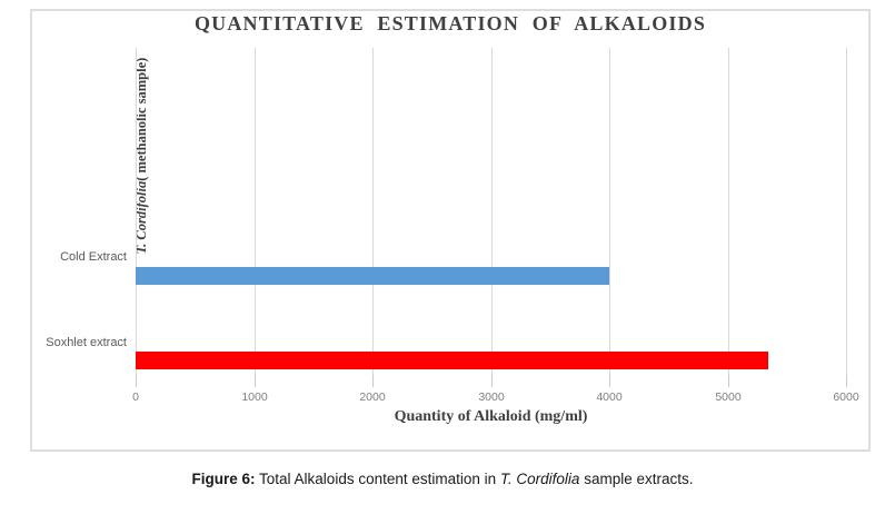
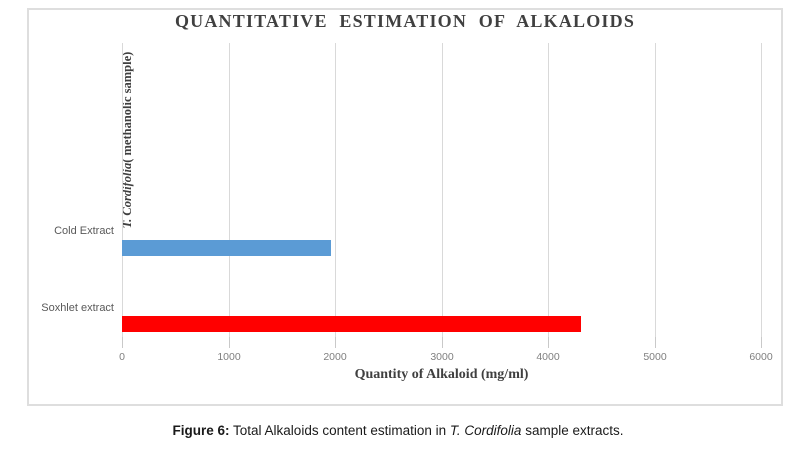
Cold Extract: 4000 -> 1960
Soxhlet extract: 5340 -> 4310
